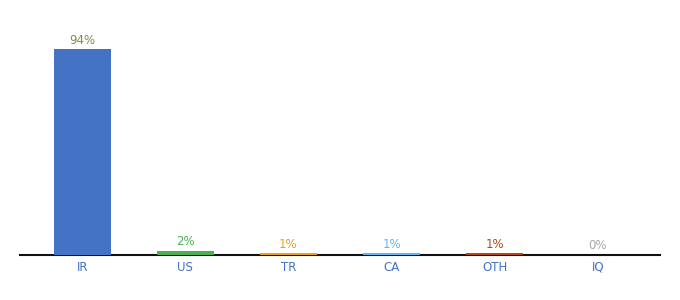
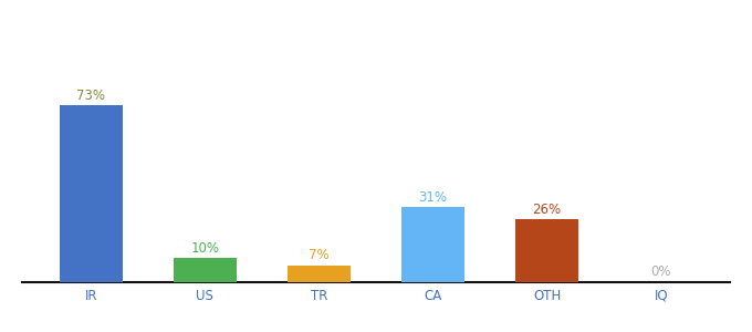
IR: 94% -> 73%
US: 2% -> 10%
TR: 1% -> 7%
CA: 1% -> 31%
OTH: 1% -> 26%
